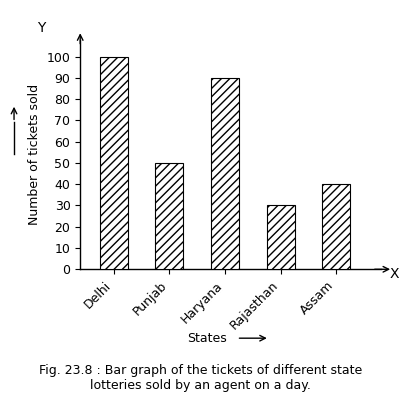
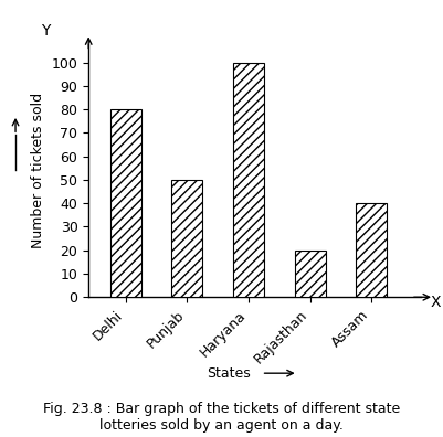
Delhi: 100 -> 80
Haryana: 90 -> 100
Rajasthan: 30 -> 20
